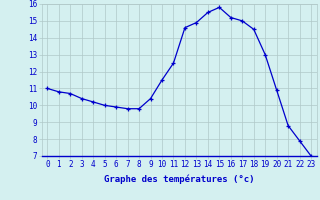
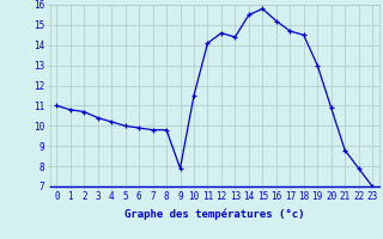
9: 10.4 -> 7.9
11: 12.5 -> 14.1
13: 14.9 -> 14.4
17: 15.0 -> 14.7
